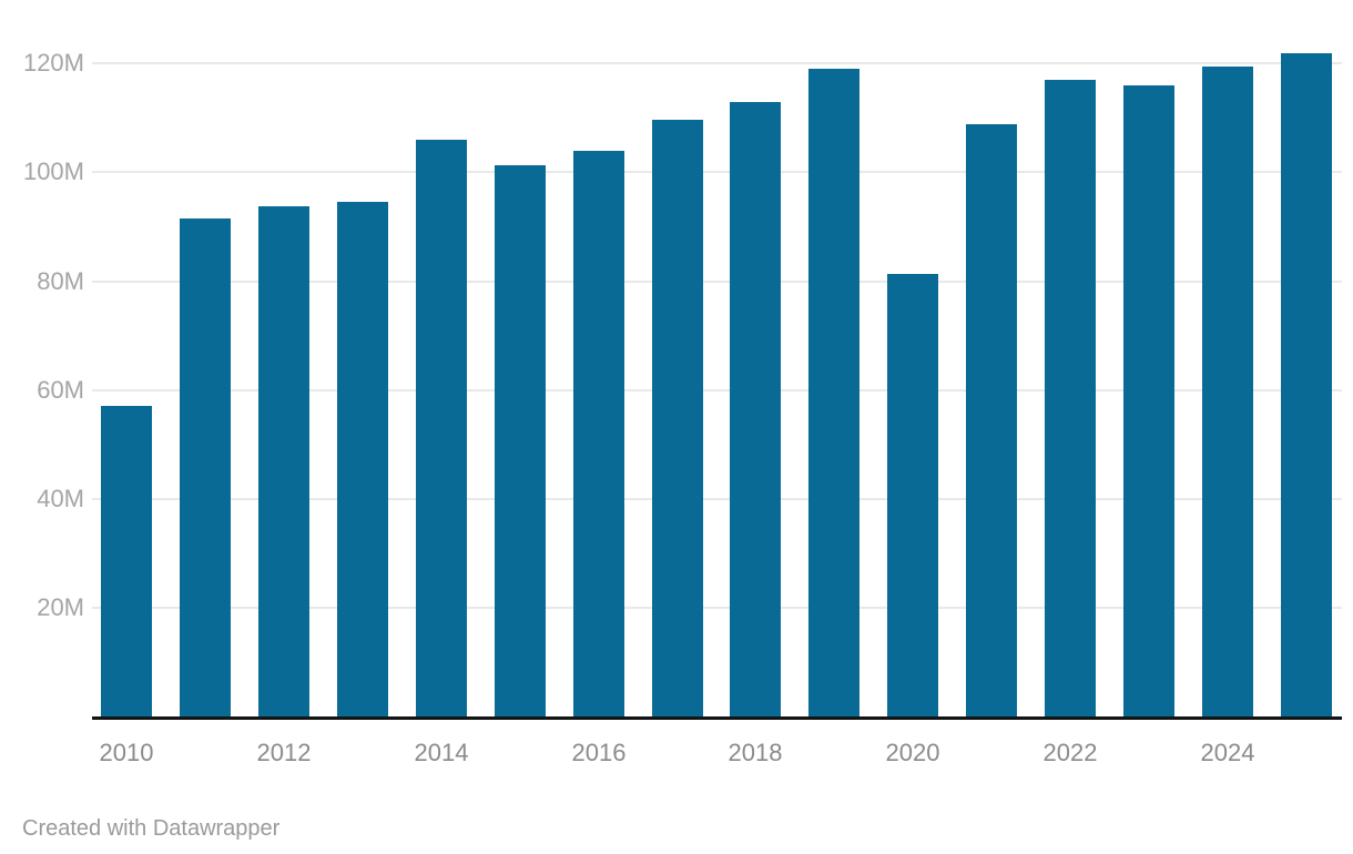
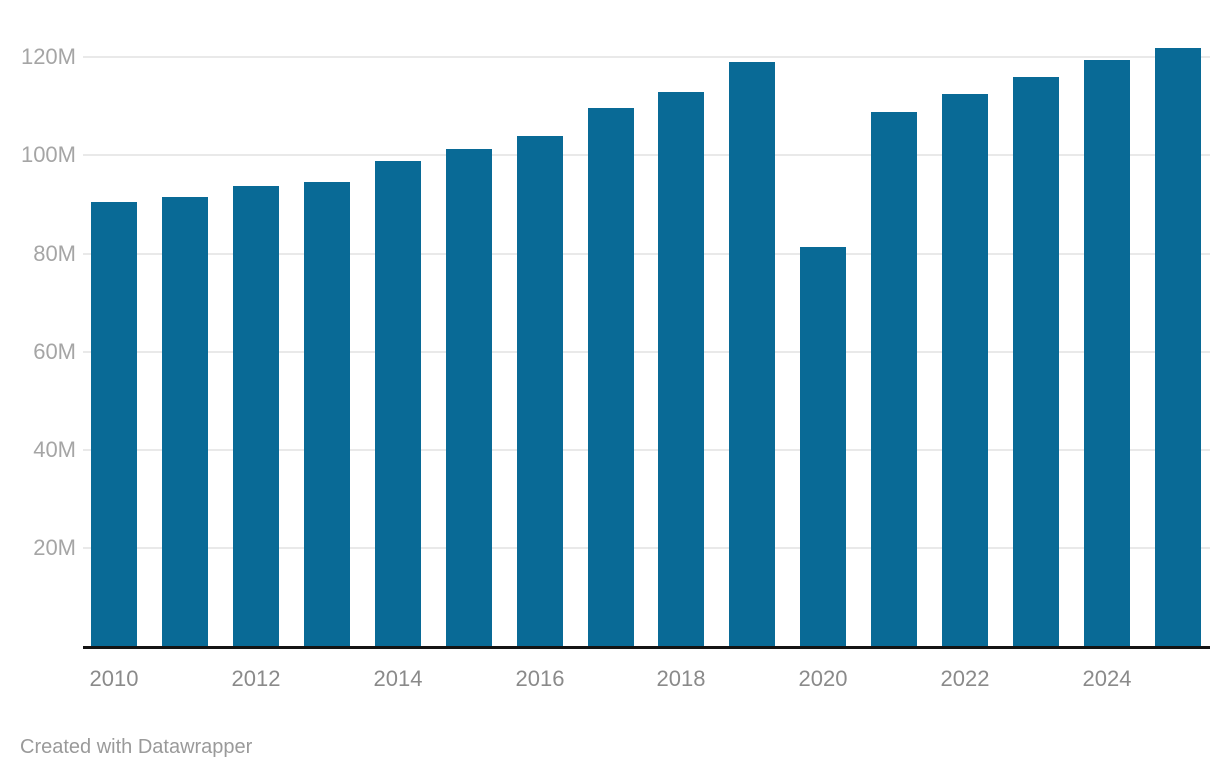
2010: 57M -> 91M
2014: 106M -> 99M
2022: 117M -> 112M
